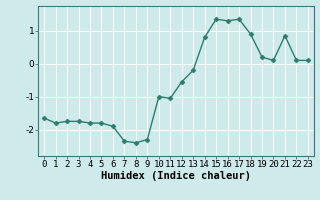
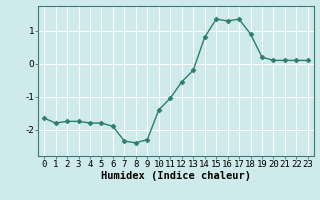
10: -1.00 -> -1.40
21: 0.85 -> 0.10
